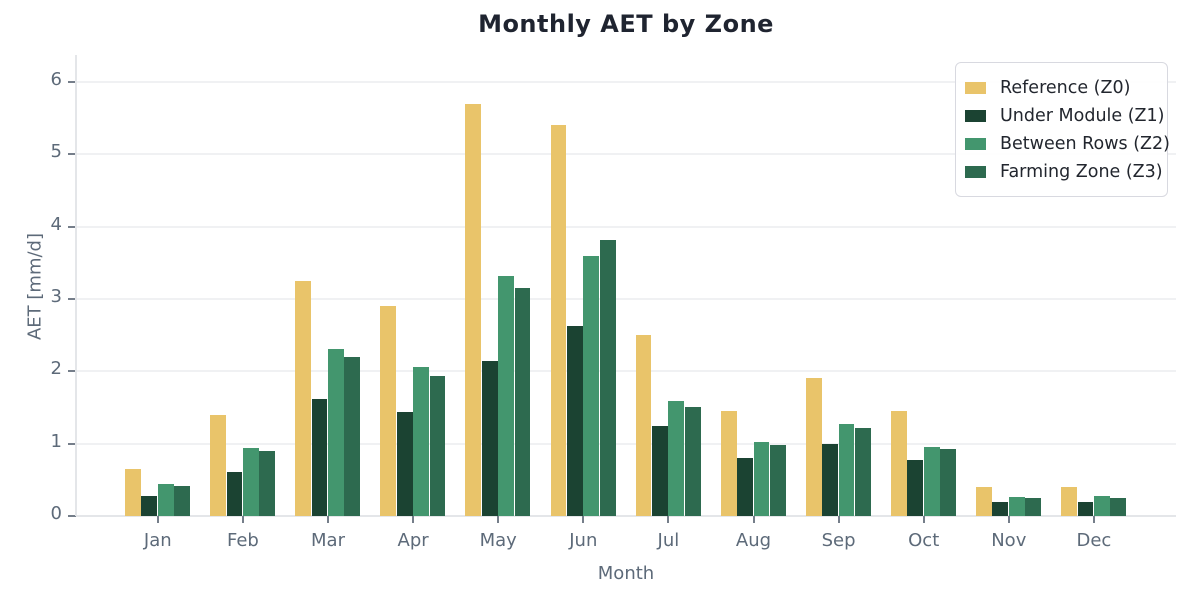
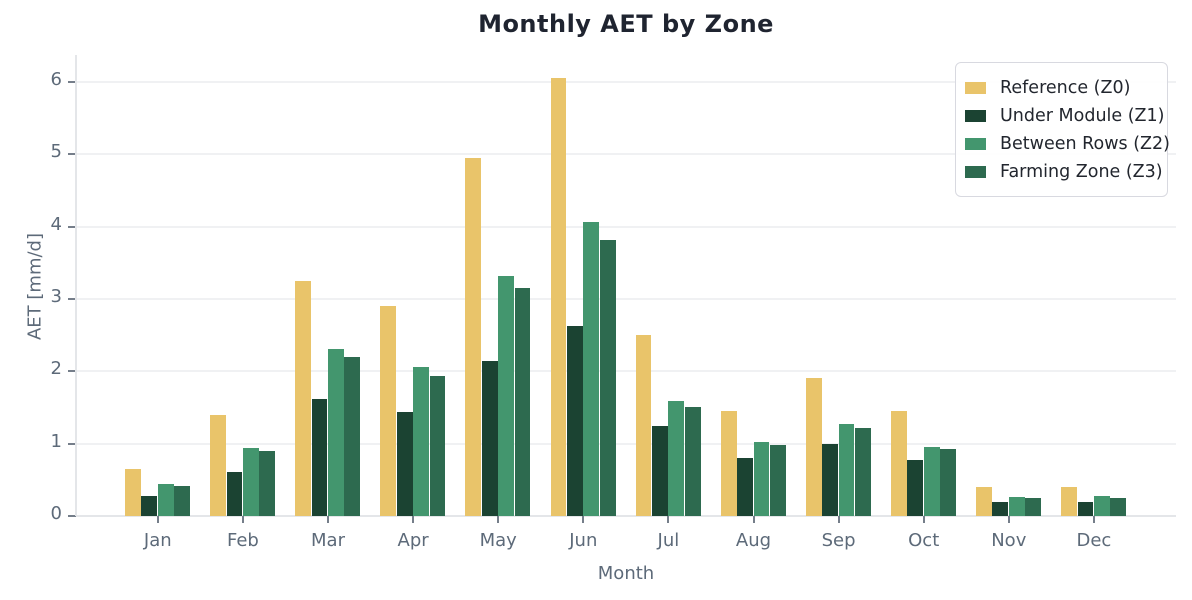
Reference (Z0)/May: 5.7 -> 5.0
Reference (Z0)/Jun: 5.4 -> 6.0
Between Rows (Z2)/Jun: 3.6 -> 4.1
